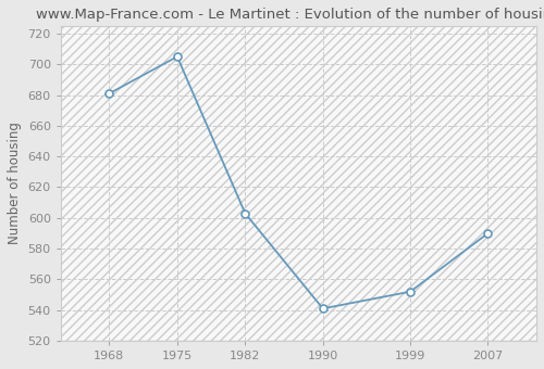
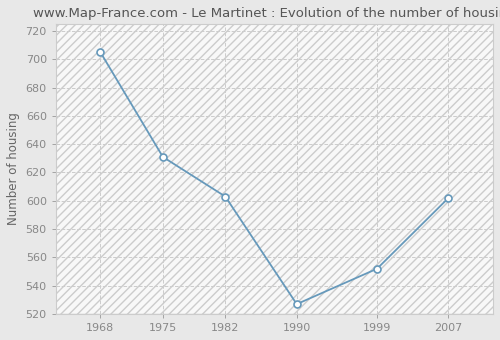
1968: 681 -> 705
1975: 705 -> 631
1990: 541 -> 527
2007: 590 -> 602
